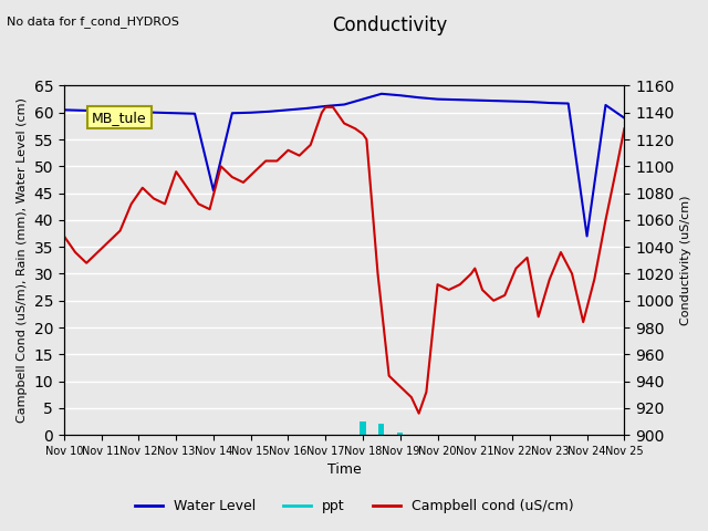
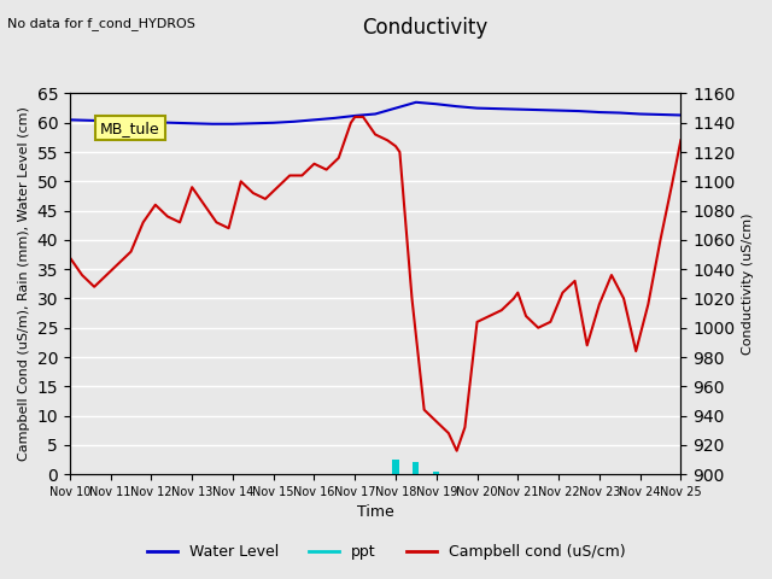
Water Level/Nov 14: 45.5 -> 59.8
Campbell cond (uS/cm)/Nov 20: 28 -> 26
Water Level/Nov 24: 37.0 -> 61.5
Water Level/Nov 25: 59.0 -> 61.3
